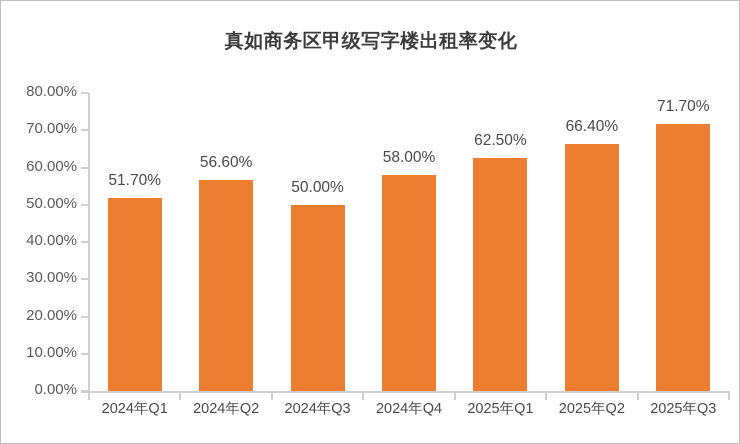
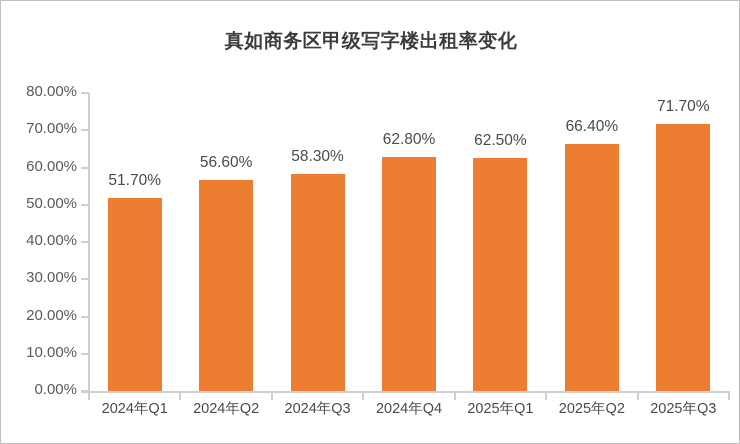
2024年Q3: 50.00% -> 58.30%
2024年Q4: 58.00% -> 62.80%
